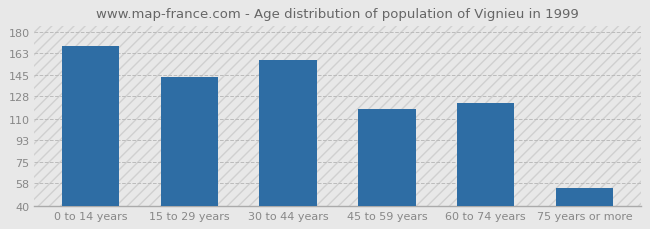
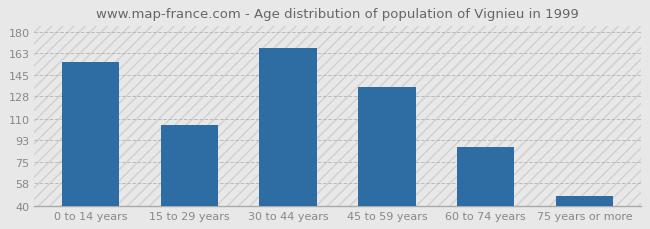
0 to 14 years: 169 -> 156
15 to 29 years: 144 -> 105
30 to 44 years: 157 -> 167
45 to 59 years: 118 -> 136
60 to 74 years: 123 -> 87
75 years or more: 54 -> 48
